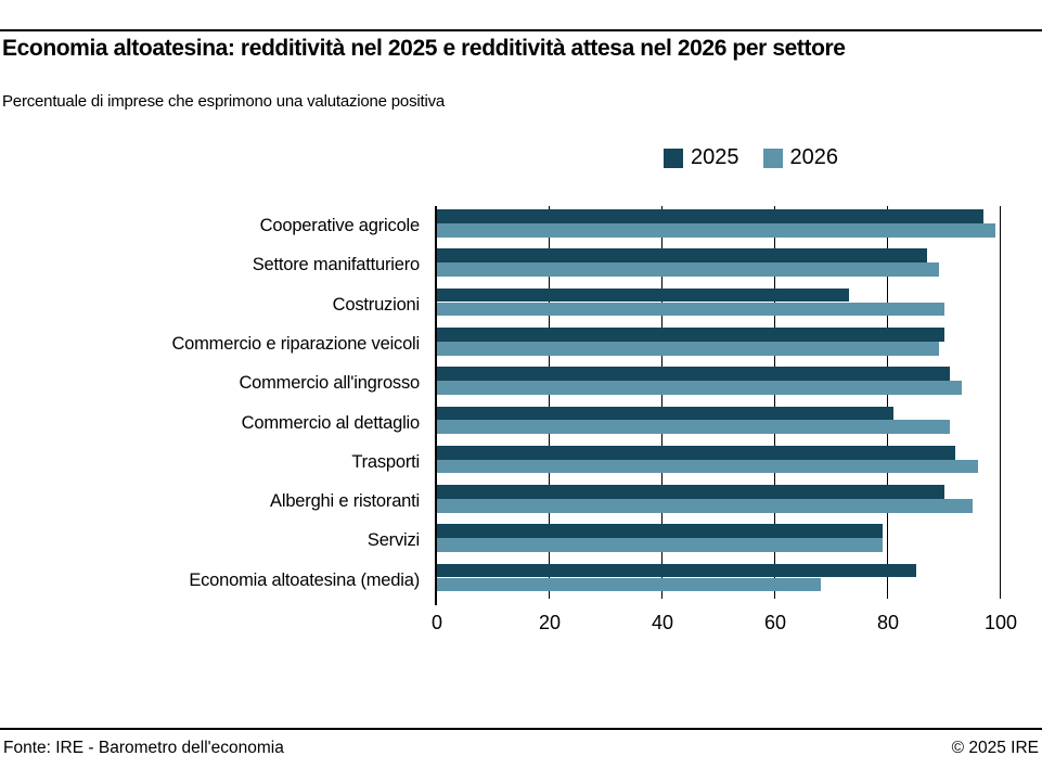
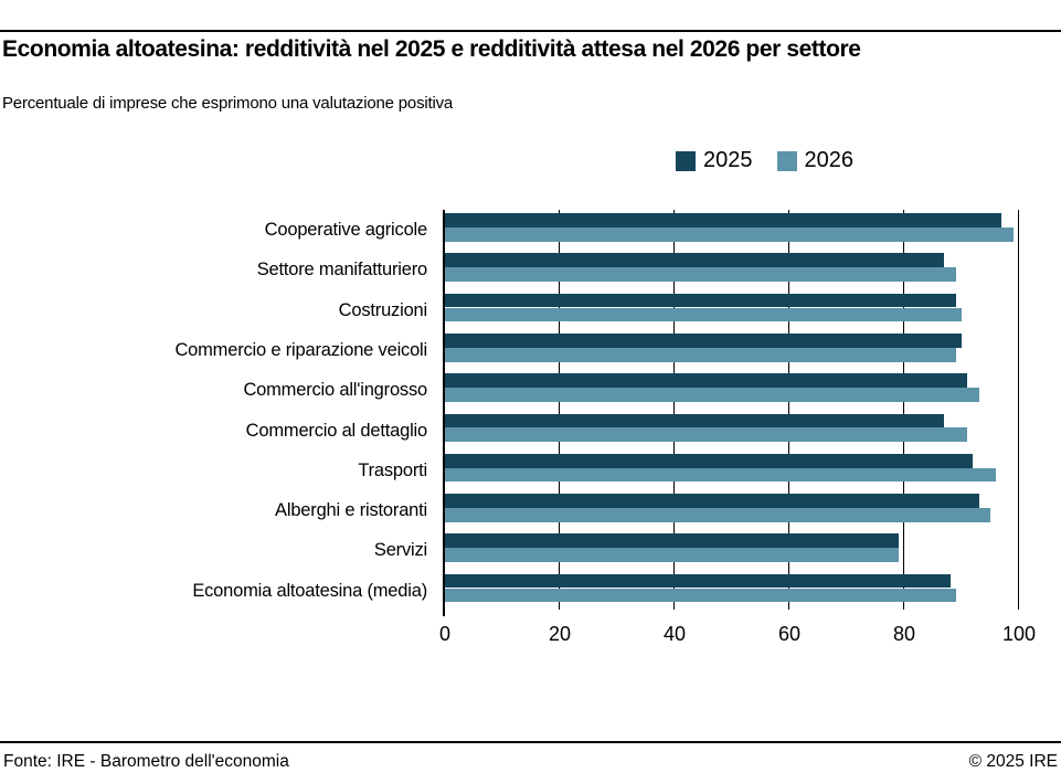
2025/Costruzioni: 73 -> 89
2025/Commercio al dettaglio: 81 -> 87
2025/Alberghi e ristoranti: 90 -> 93
2025/Economia altoatesina (media): 85 -> 88
2026/Economia altoatesina (media): 68 -> 89
